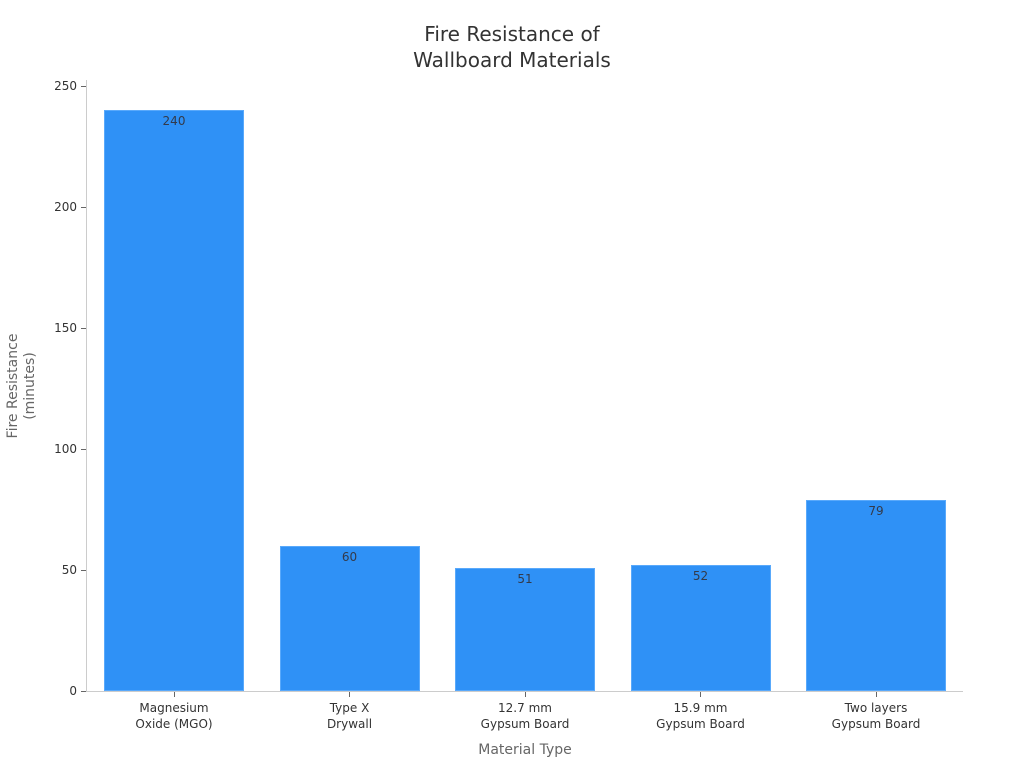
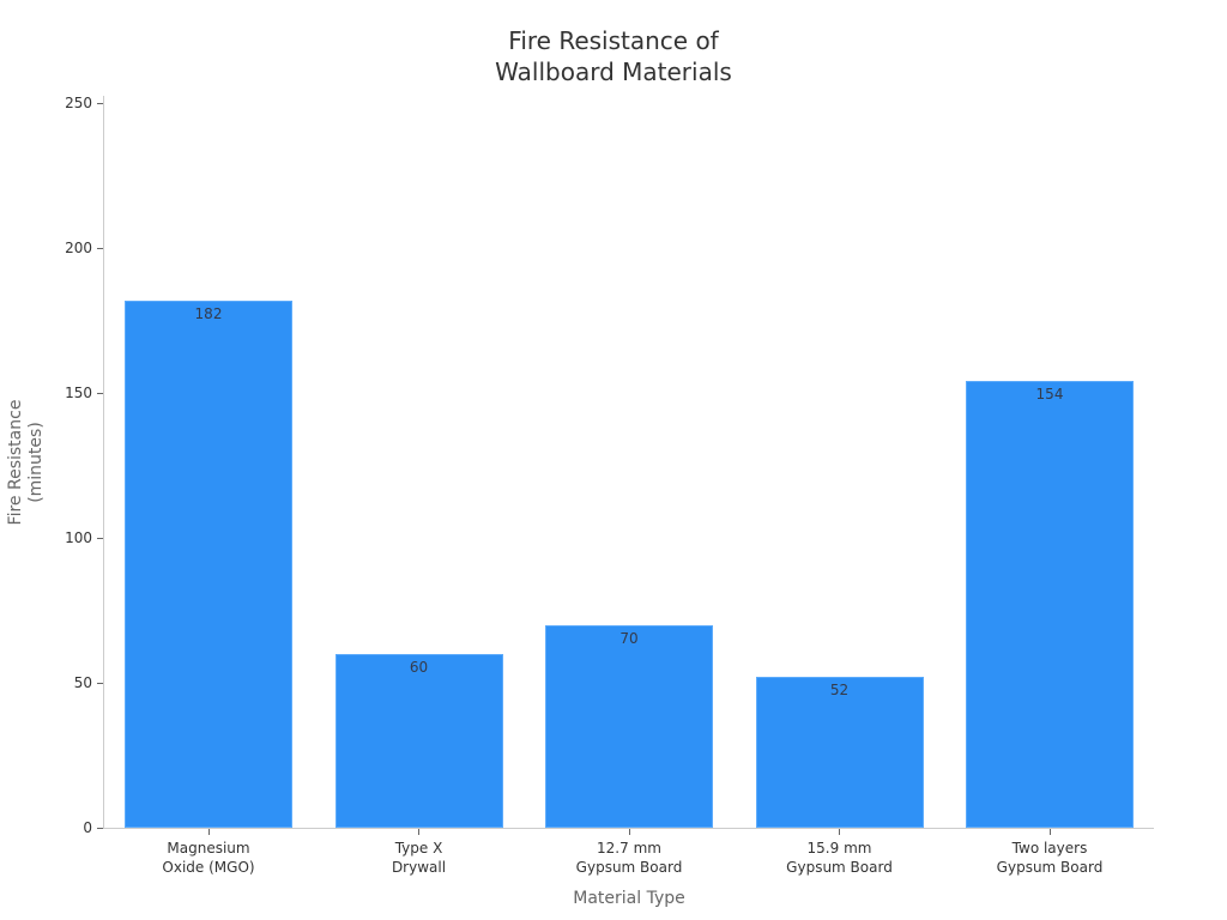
Magnesium Oxide (MGO): 240 -> 182
12.7 mm Gypsum Board: 51 -> 70
Two layers Gypsum Board: 79 -> 154
